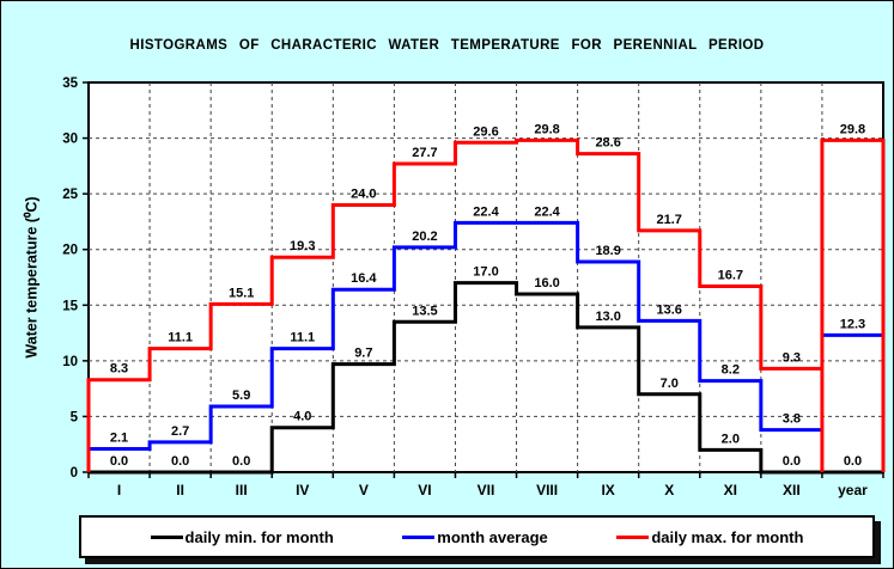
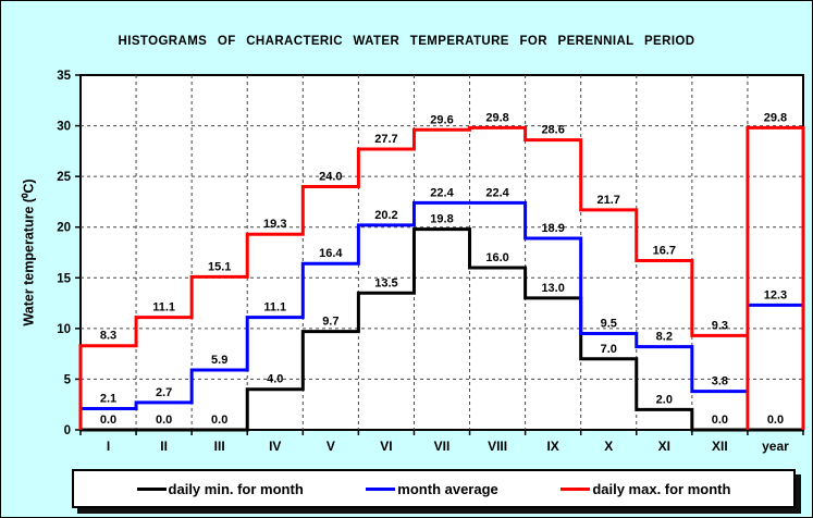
daily min. for month/VII: 17.0 -> 19.8
month average/X: 13.6 -> 9.5
